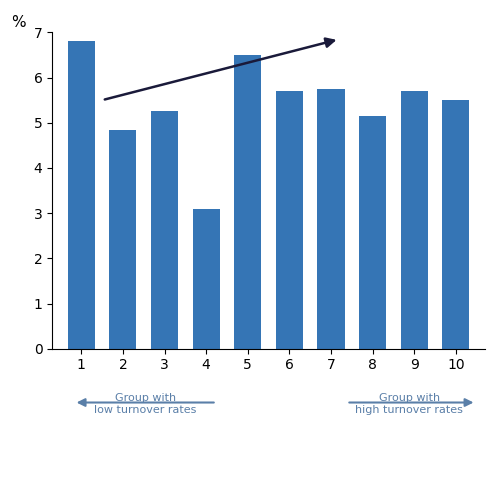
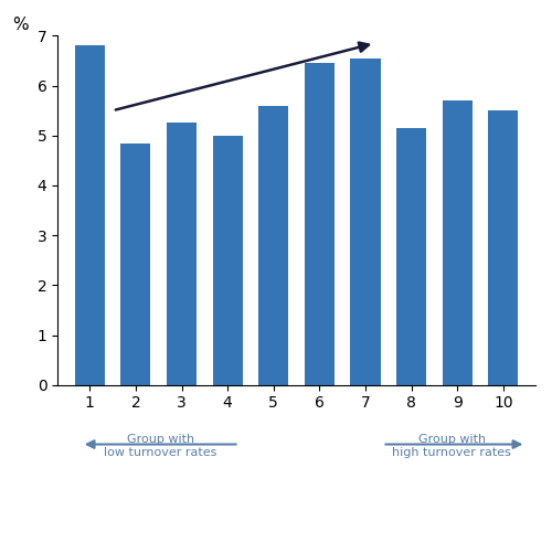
4: 3.10 -> 5.00
5: 6.50 -> 5.60
6: 5.70 -> 6.45
7: 5.75 -> 6.55
